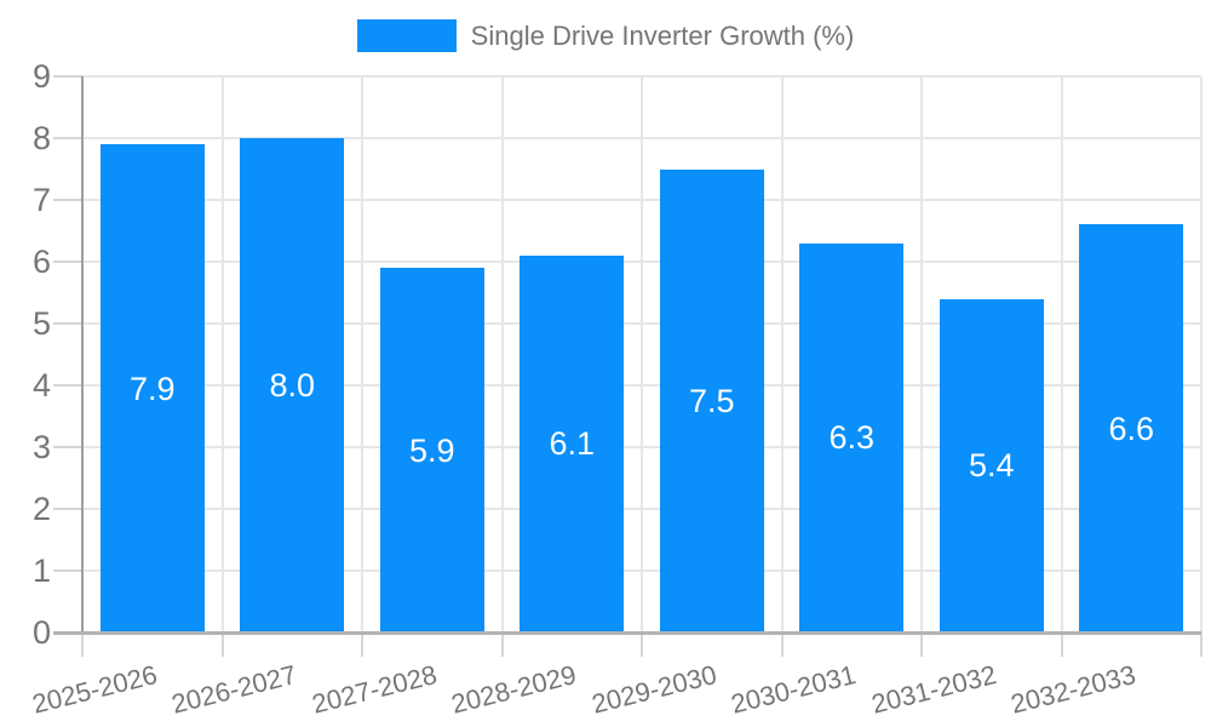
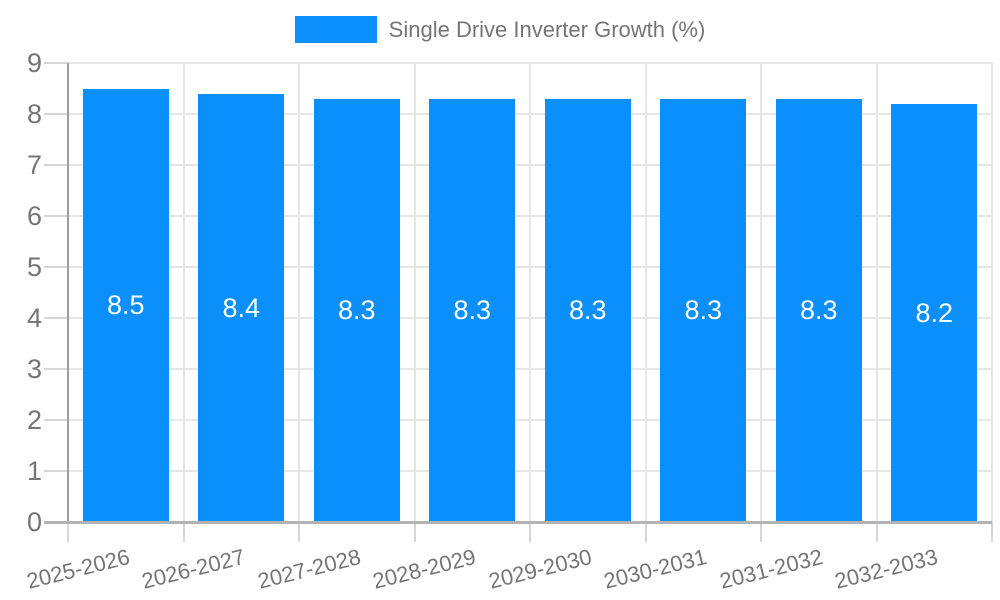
2025-2026: 7.9 -> 8.5
2026-2027: 8.0 -> 8.4
2027-2028: 5.9 -> 8.3
2028-2029: 6.1 -> 8.3
2029-2030: 7.5 -> 8.3
2030-2031: 6.3 -> 8.3
2031-2032: 5.4 -> 8.3
2032-2033: 6.6 -> 8.2
